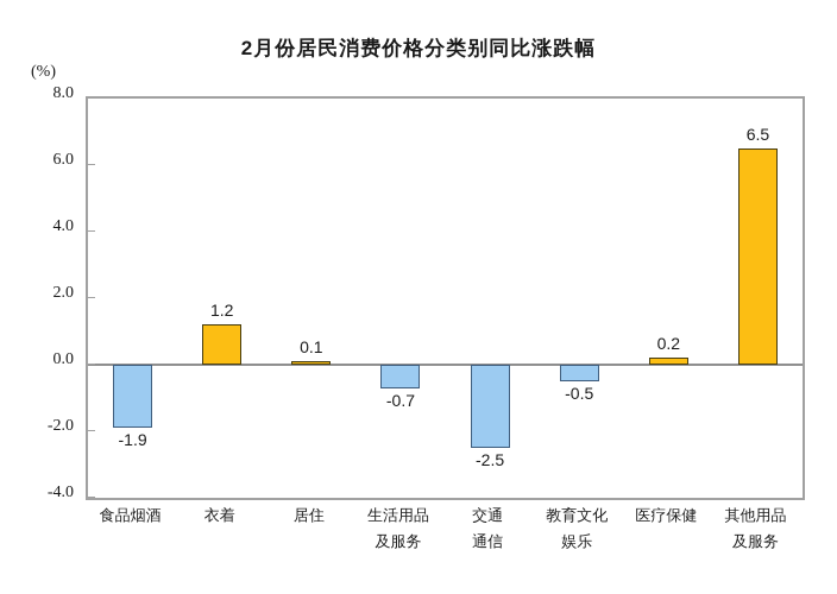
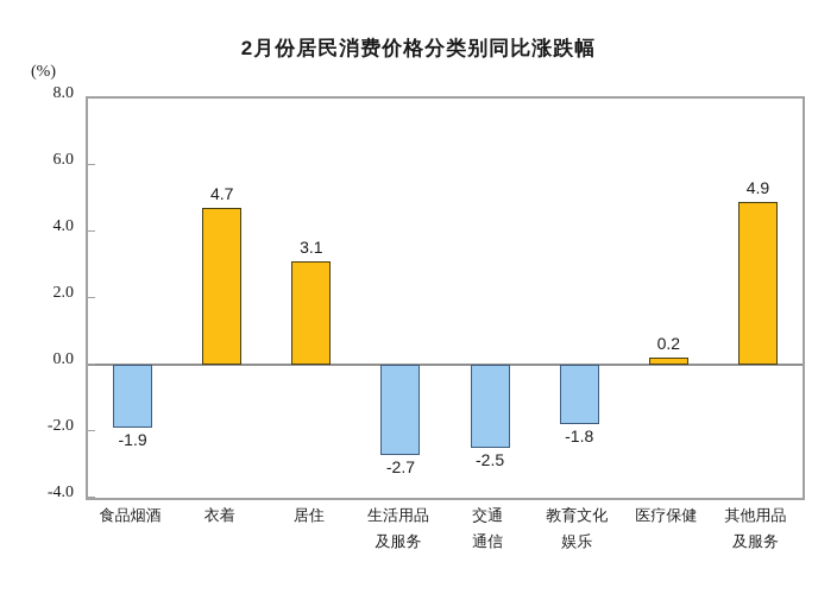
衣着: 1.2 -> 4.7
居住: 0.1 -> 3.1
生活用品及服务: -0.7 -> -2.7
教育文化娱乐: -0.5 -> -1.8
其他用品及服务: 6.5 -> 4.9
